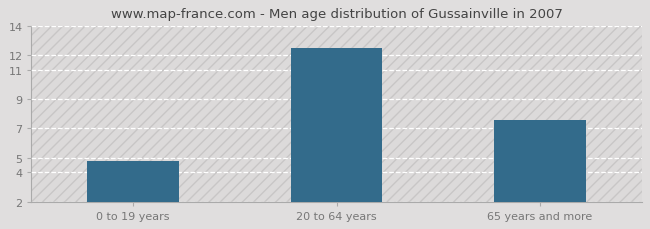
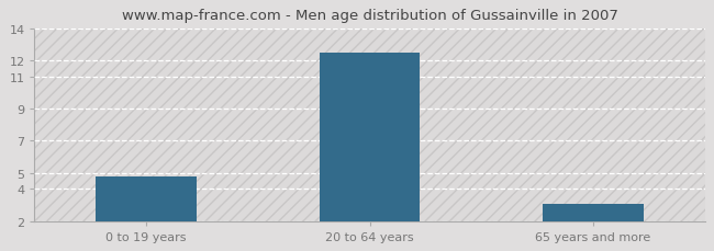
65 years and more: 7.6 -> 3.1
